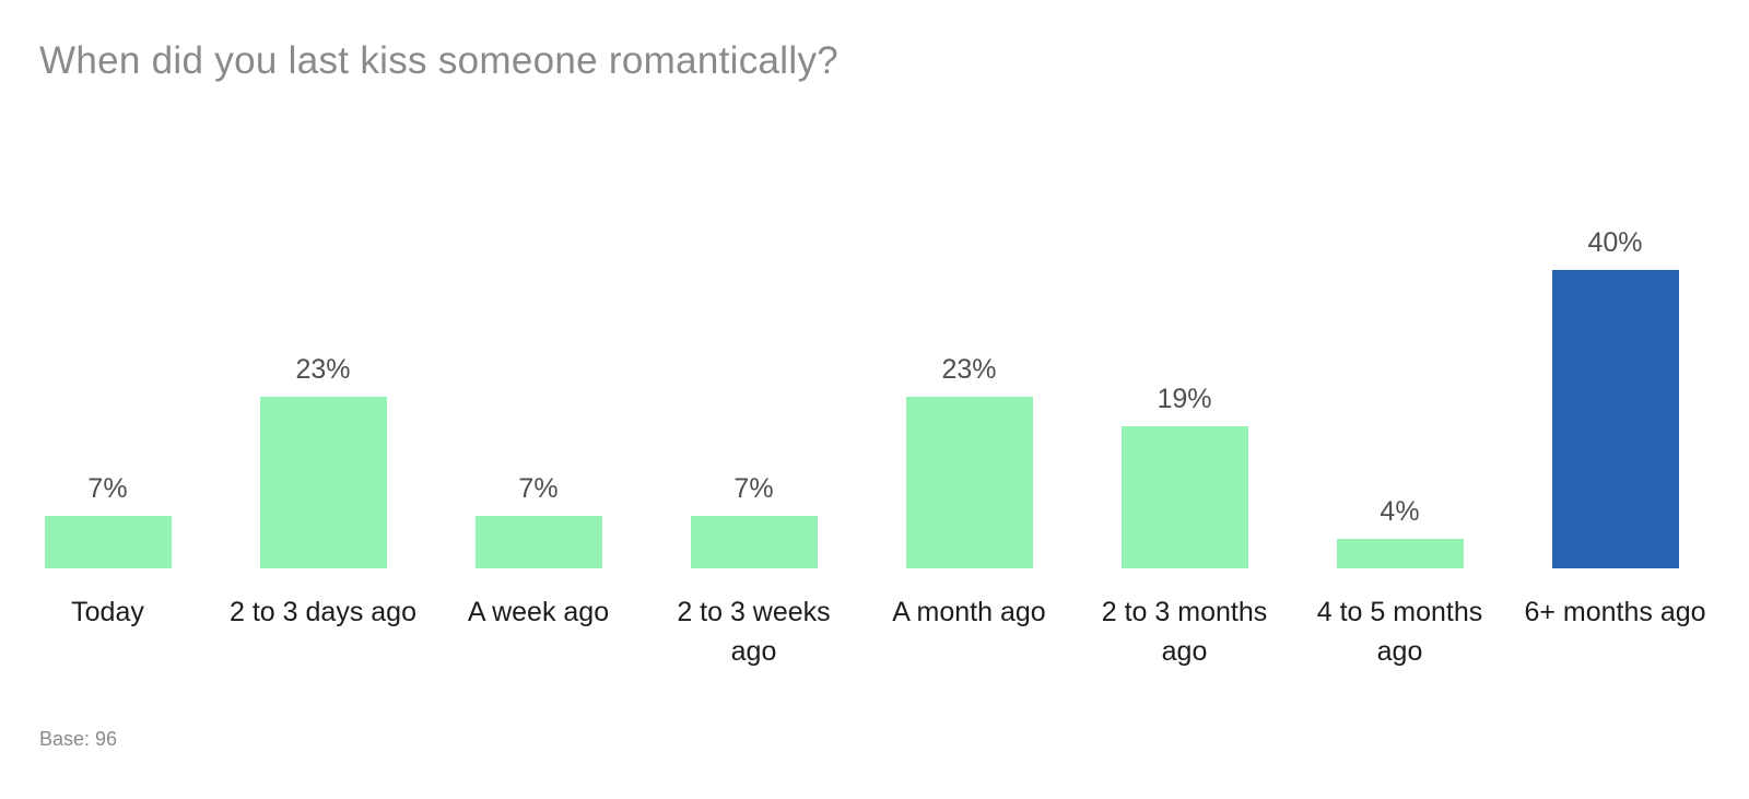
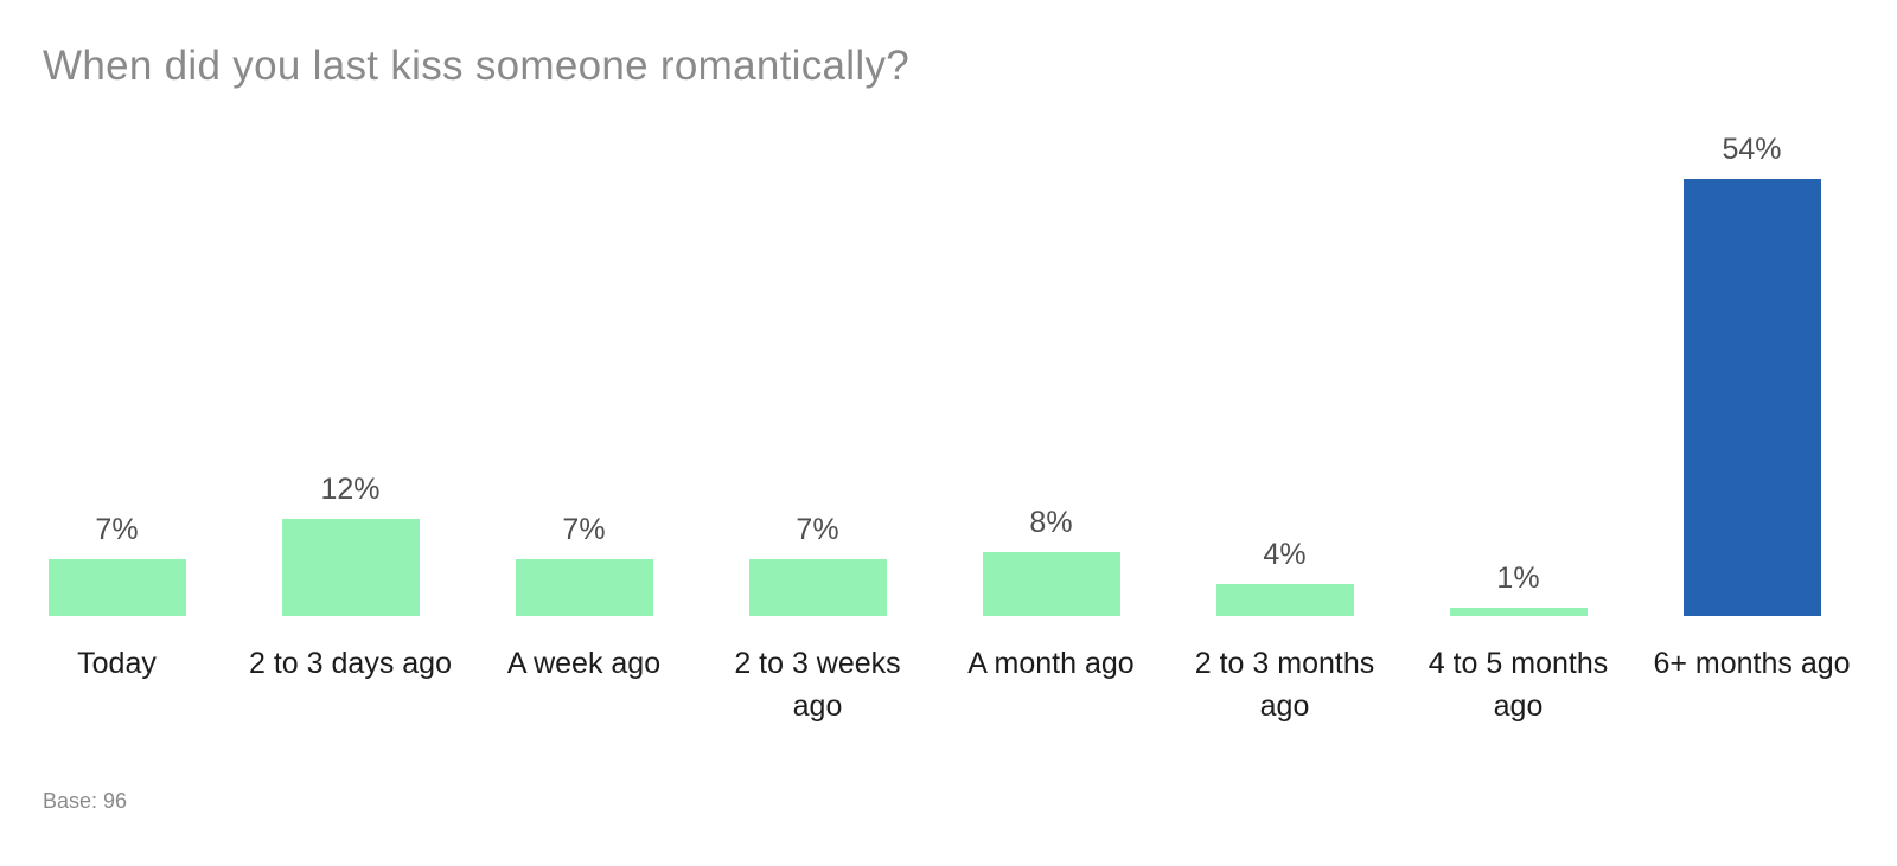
2 to 3 days ago: 23% -> 12%
A month ago: 23% -> 8%
2 to 3 months ago: 19% -> 4%
4 to 5 months ago: 4% -> 1%
6+ months ago: 40% -> 54%
